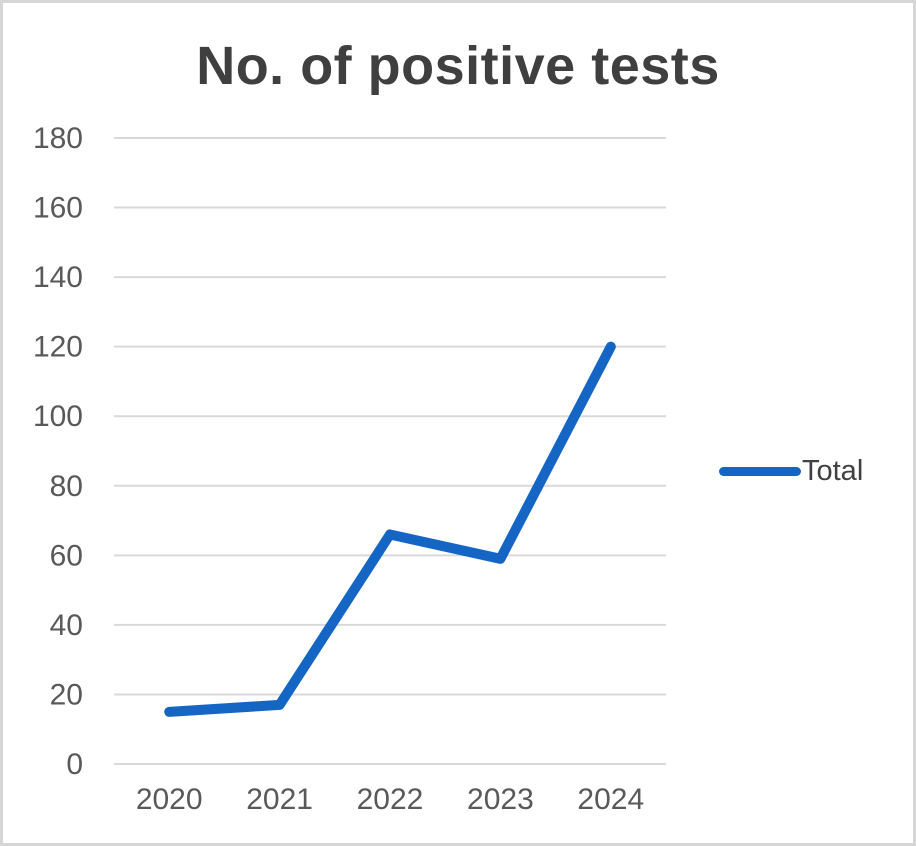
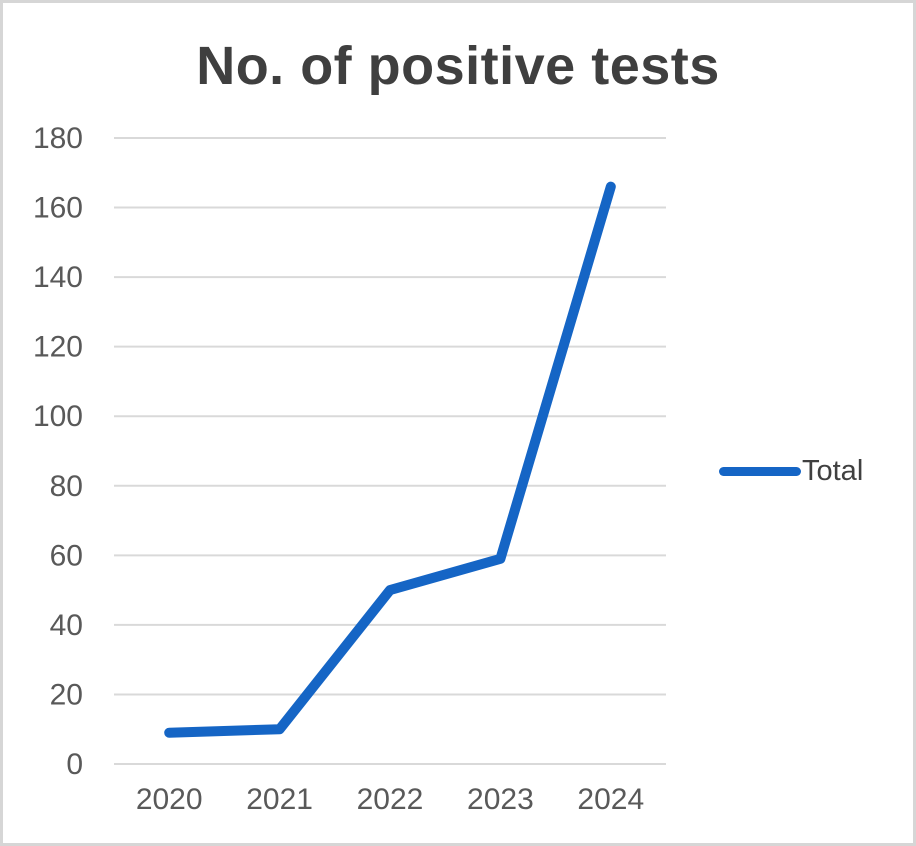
2020: 15 -> 9
2021: 17 -> 10
2022: 66 -> 50
2024: 120 -> 166
